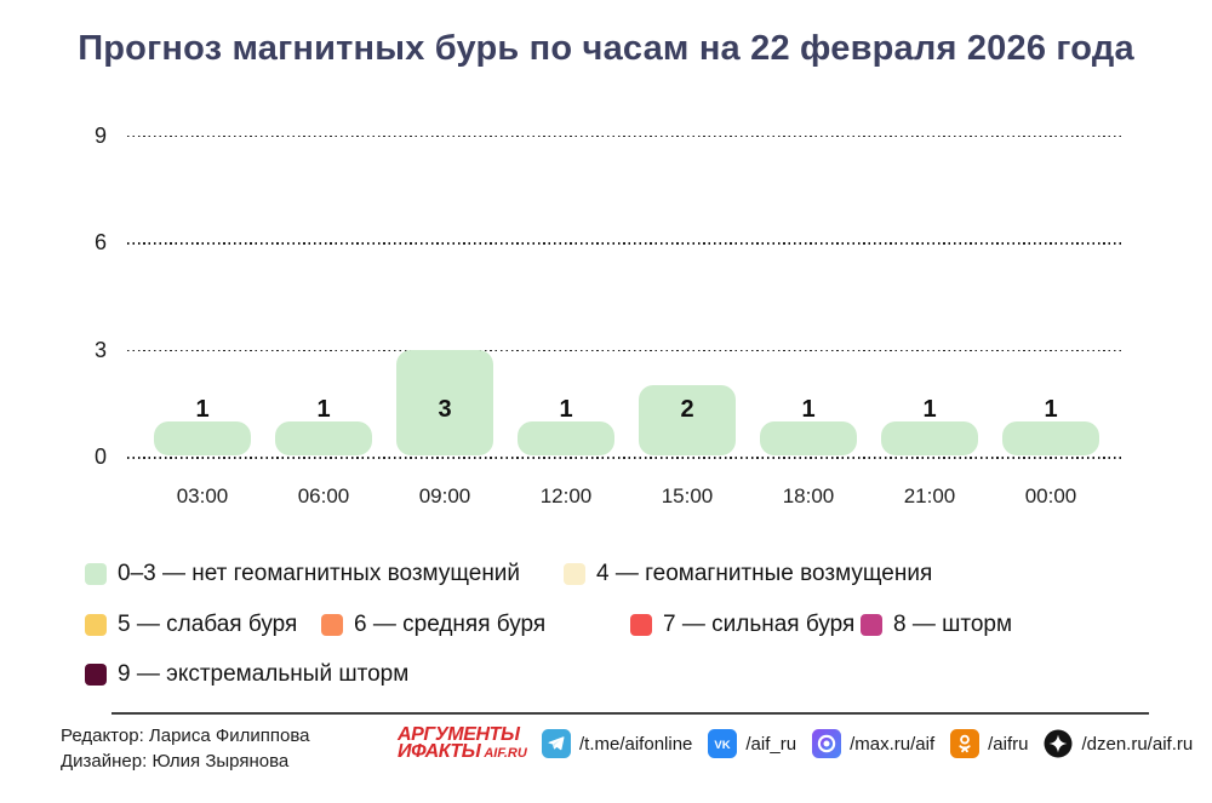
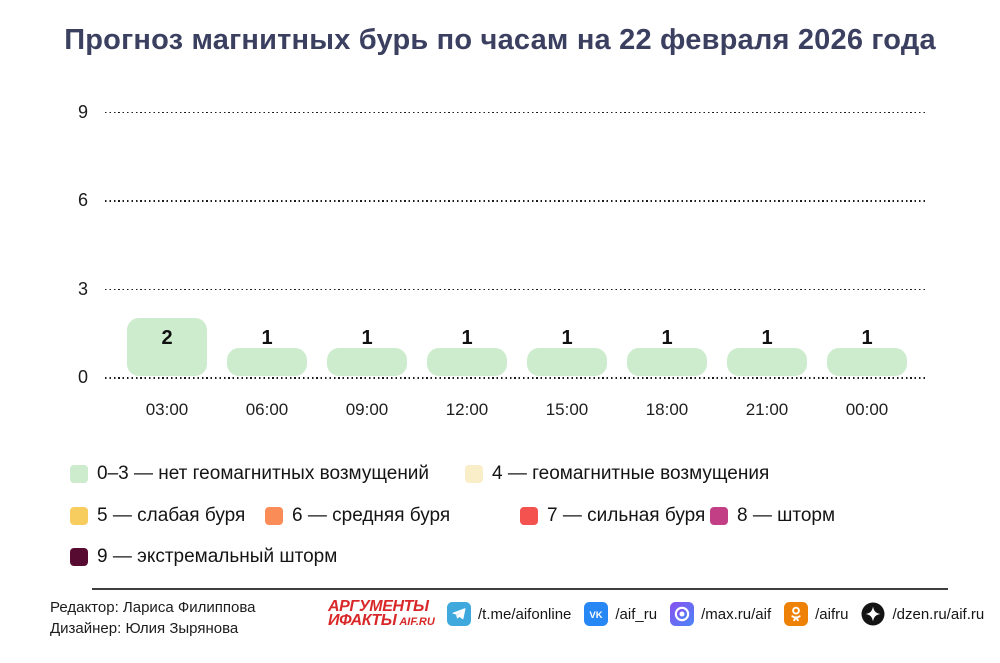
03:00: 1 -> 2
09:00: 3 -> 1
15:00: 2 -> 1
